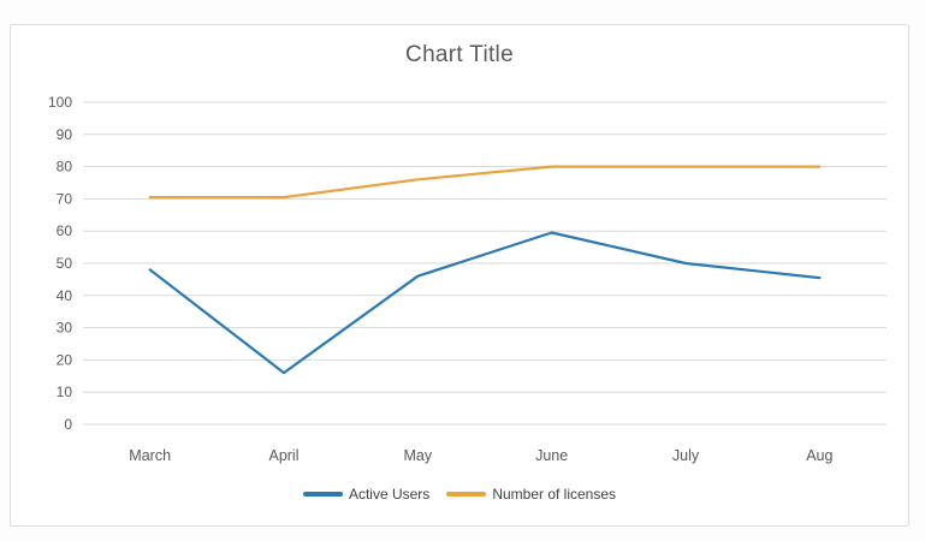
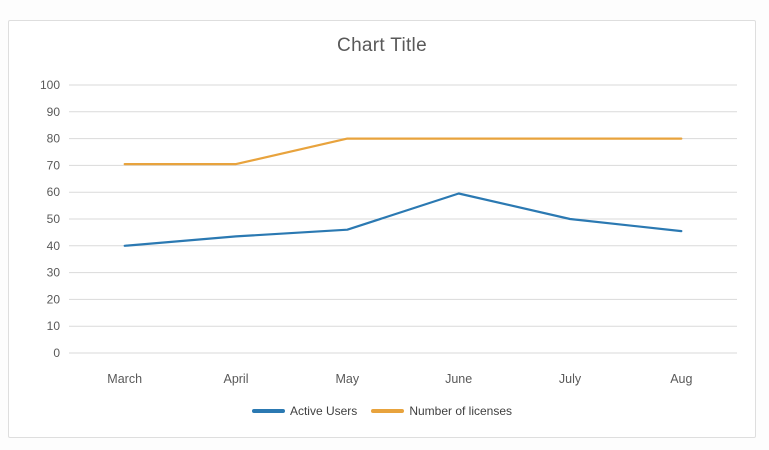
Active Users/March: 48 -> 40
Active Users/April: 16 -> 44
Number of licenses/May: 76 -> 80
